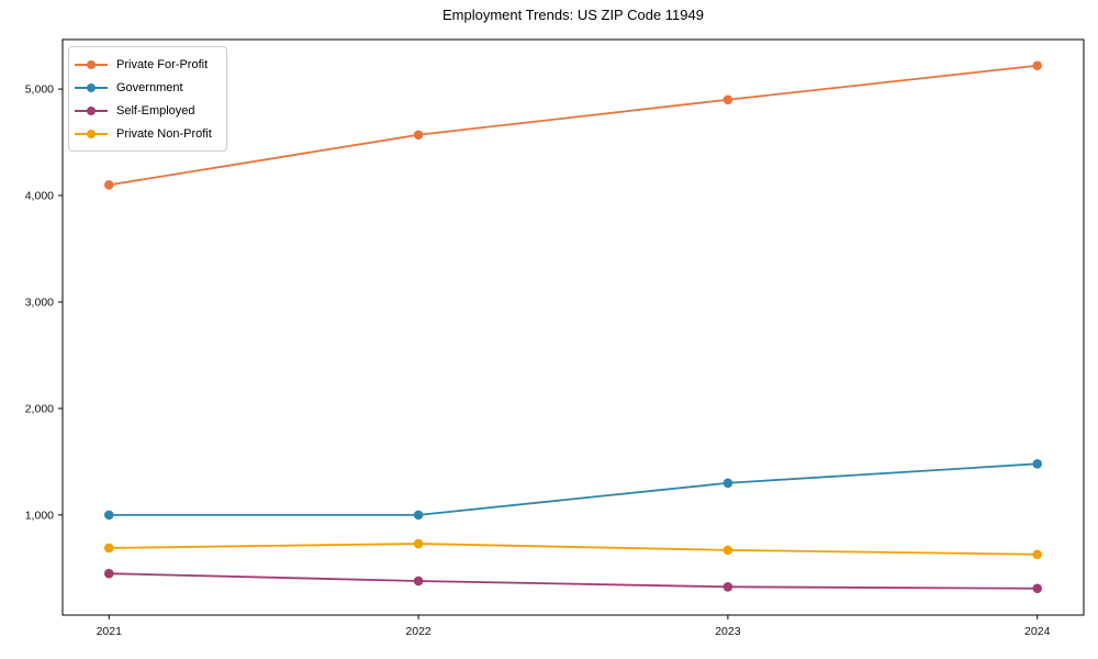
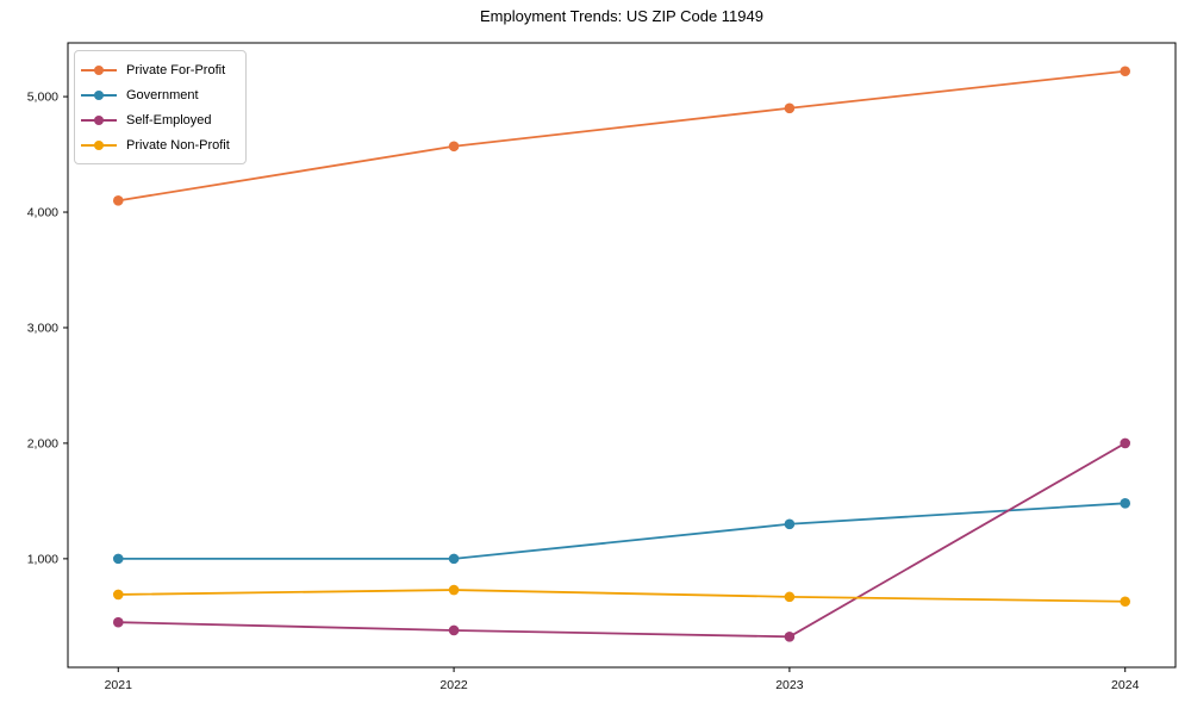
Self-Employed/2024: 300 -> 2000
